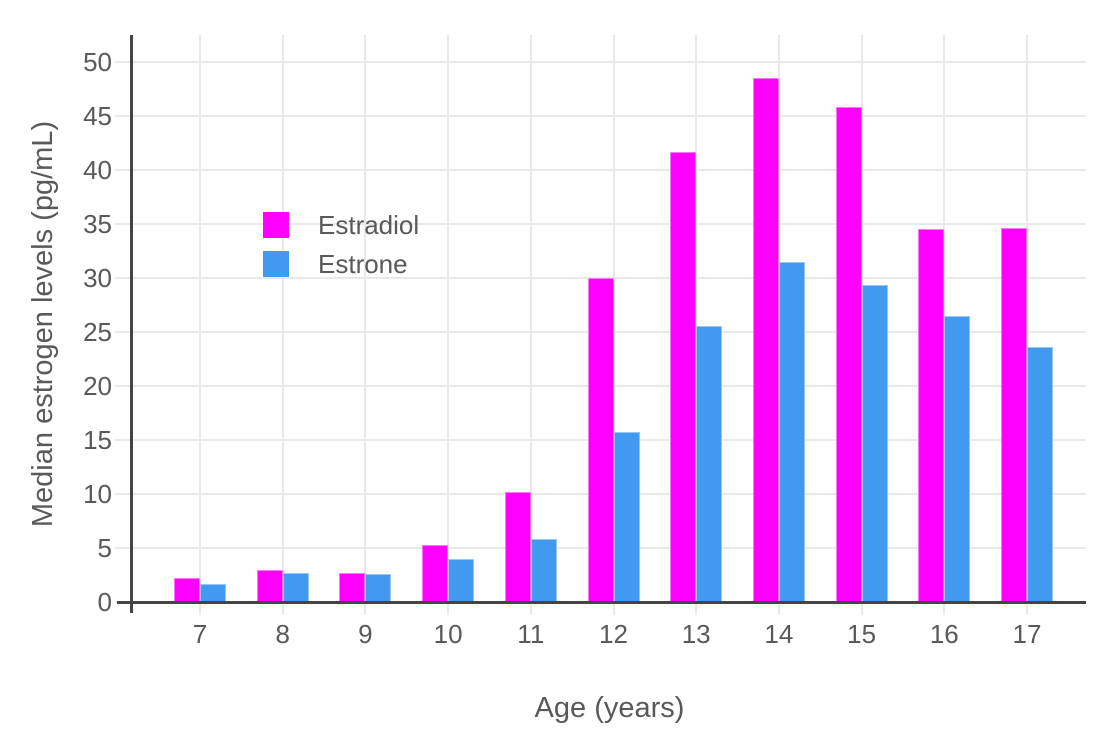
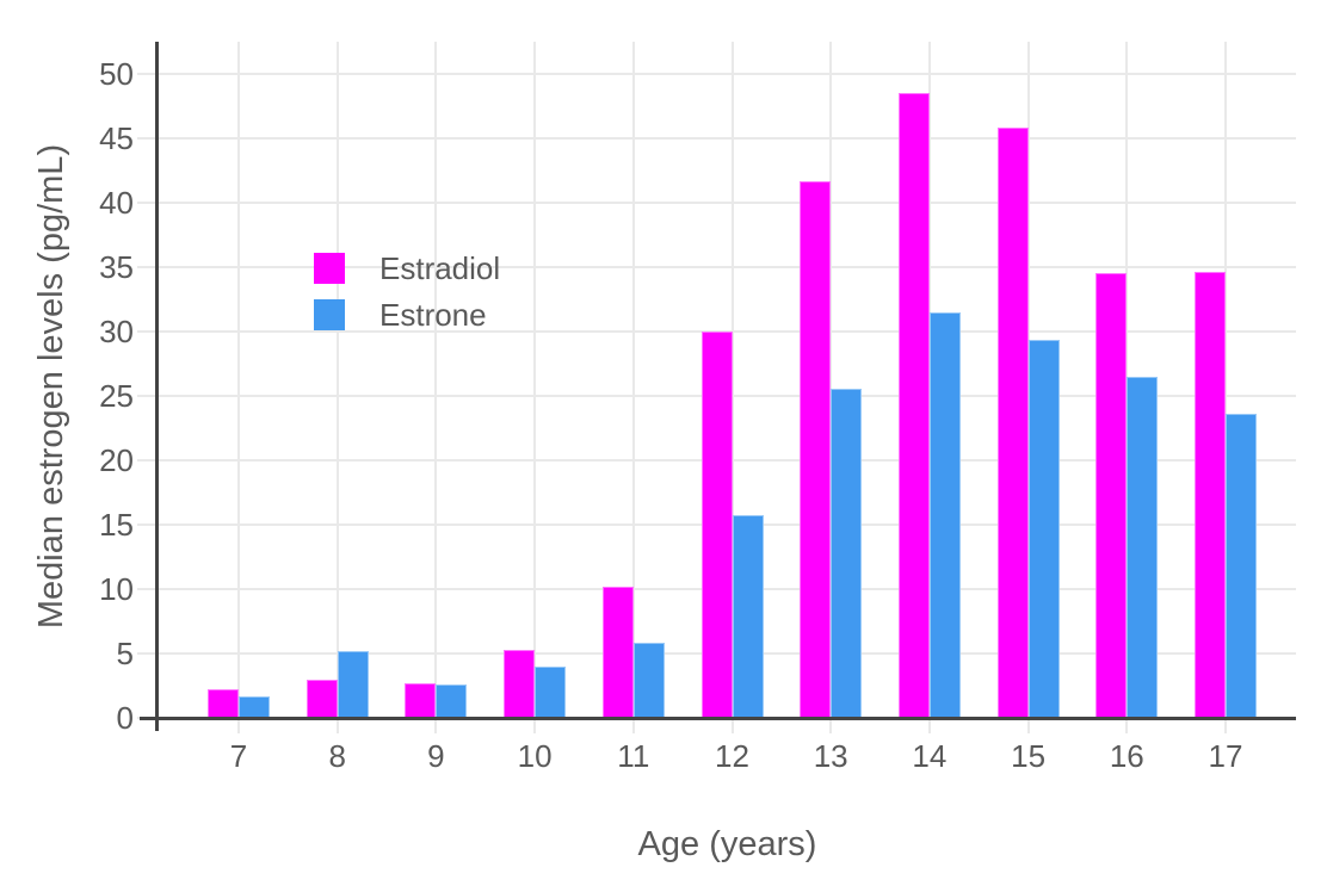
Estrone/8: 2.7 -> 5.2
